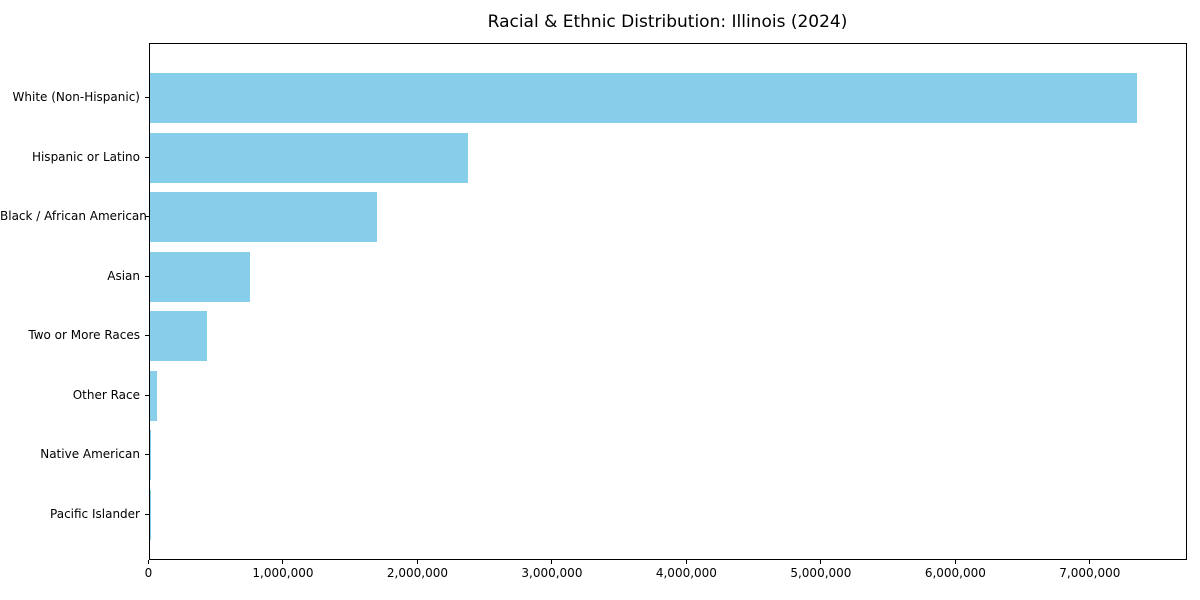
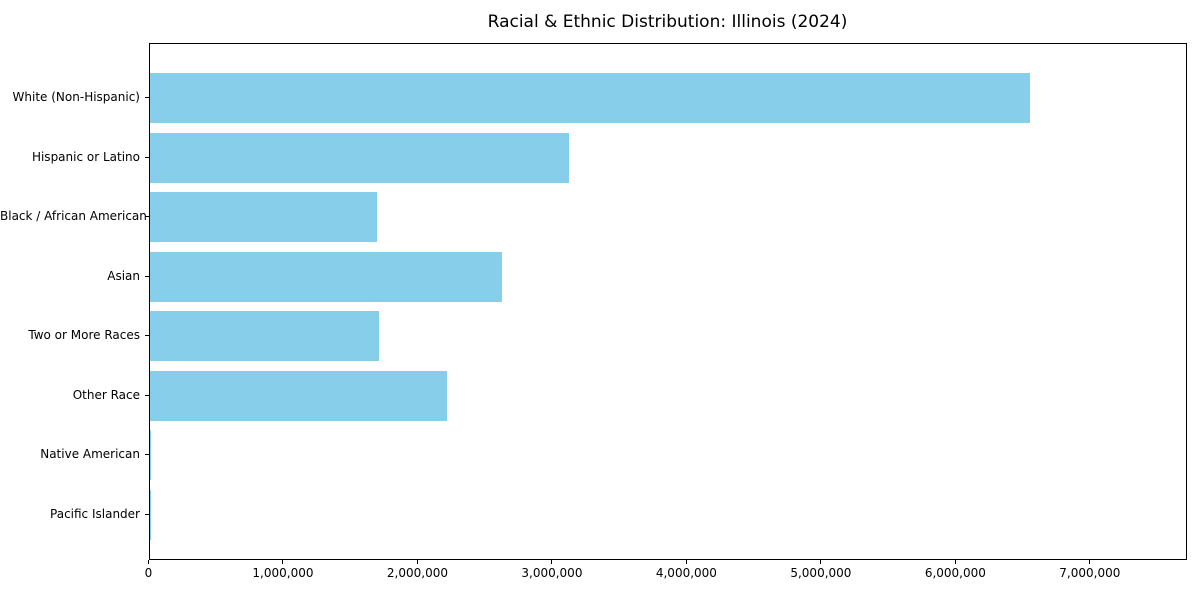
White (Non-Hispanic): 7340000 -> 6550000
Hispanic or Latino: 2370000 -> 3120000
Asian: 750000 -> 2620000
Two or More Races: 430000 -> 1710000
Other Race: 60000 -> 2210000
